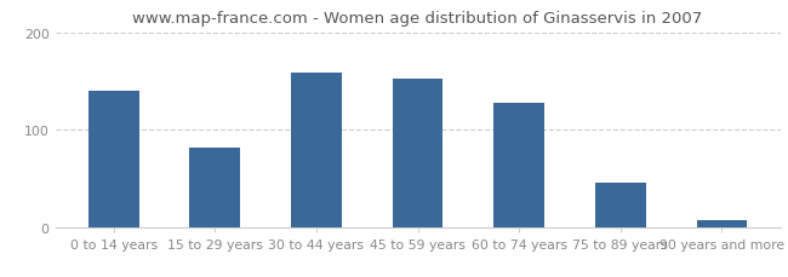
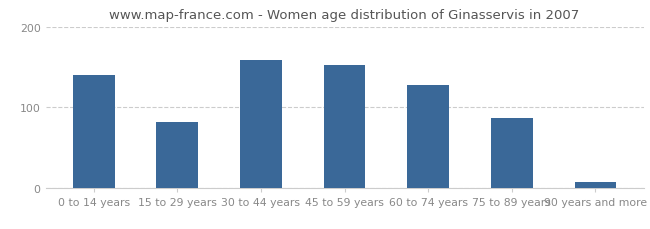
75 to 89 years: 46 -> 86
